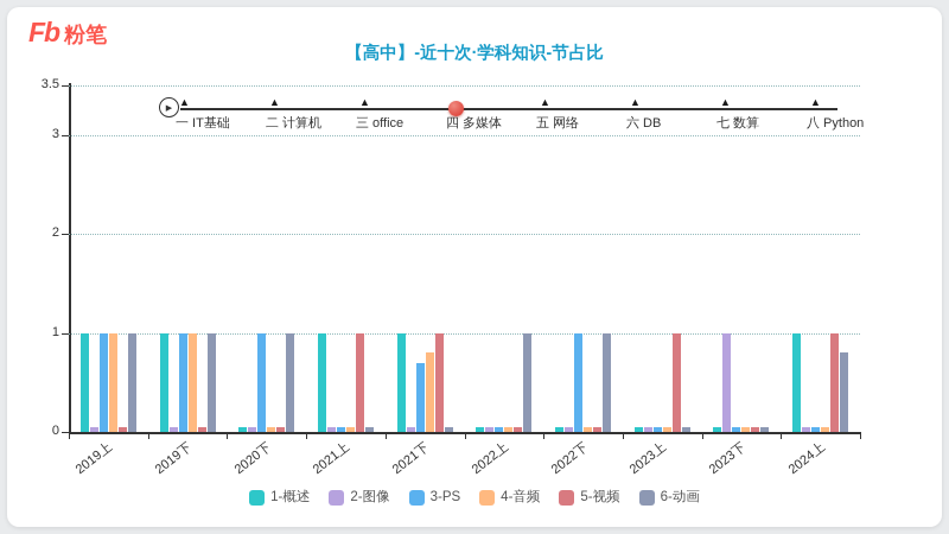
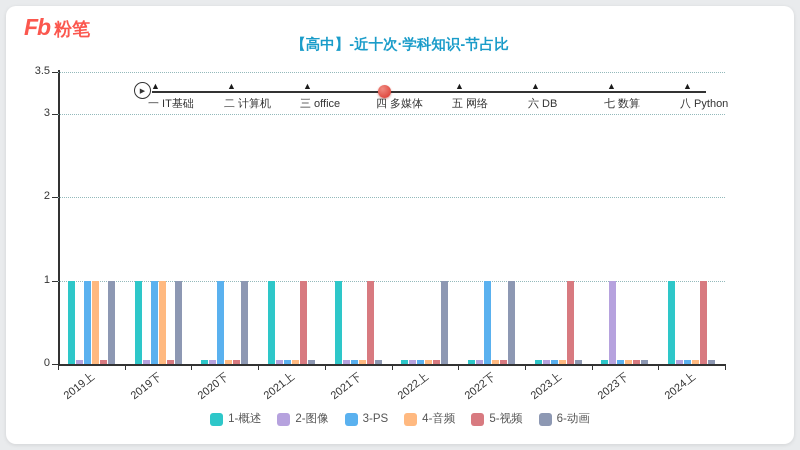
3-PS/2021下: 0.7 -> 0.1
4-音频/2021下: 0.8 -> 0.1
6-动画/2024上: 0.8 -> 0.1
